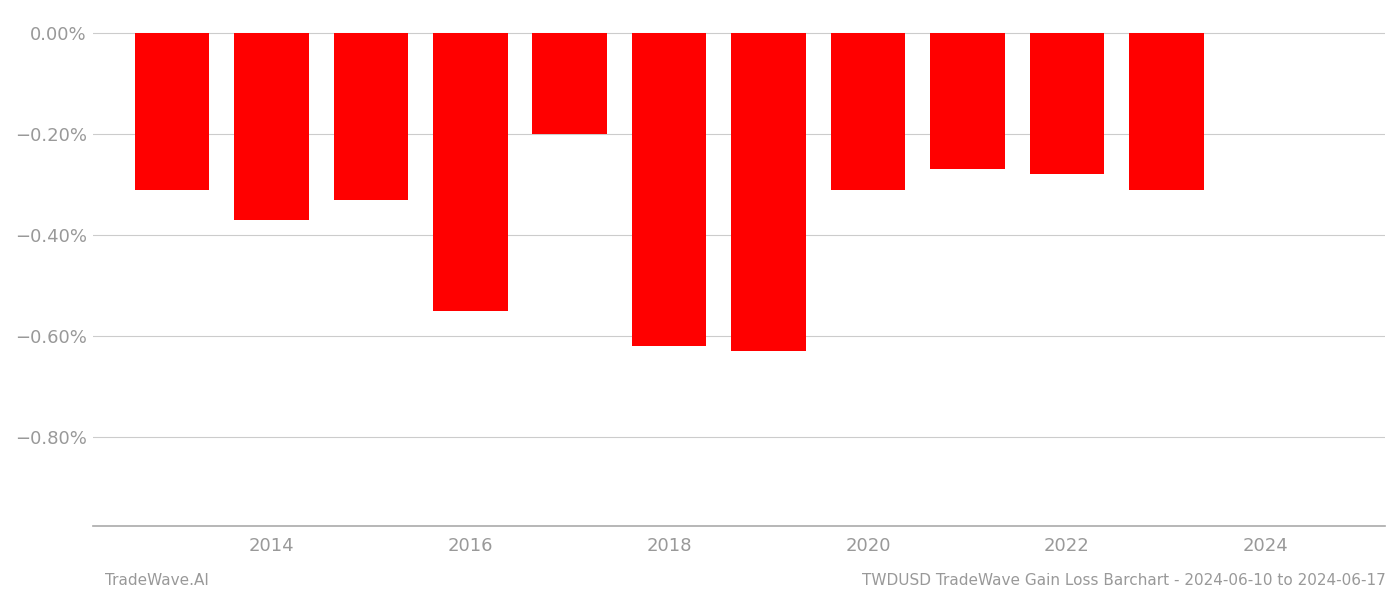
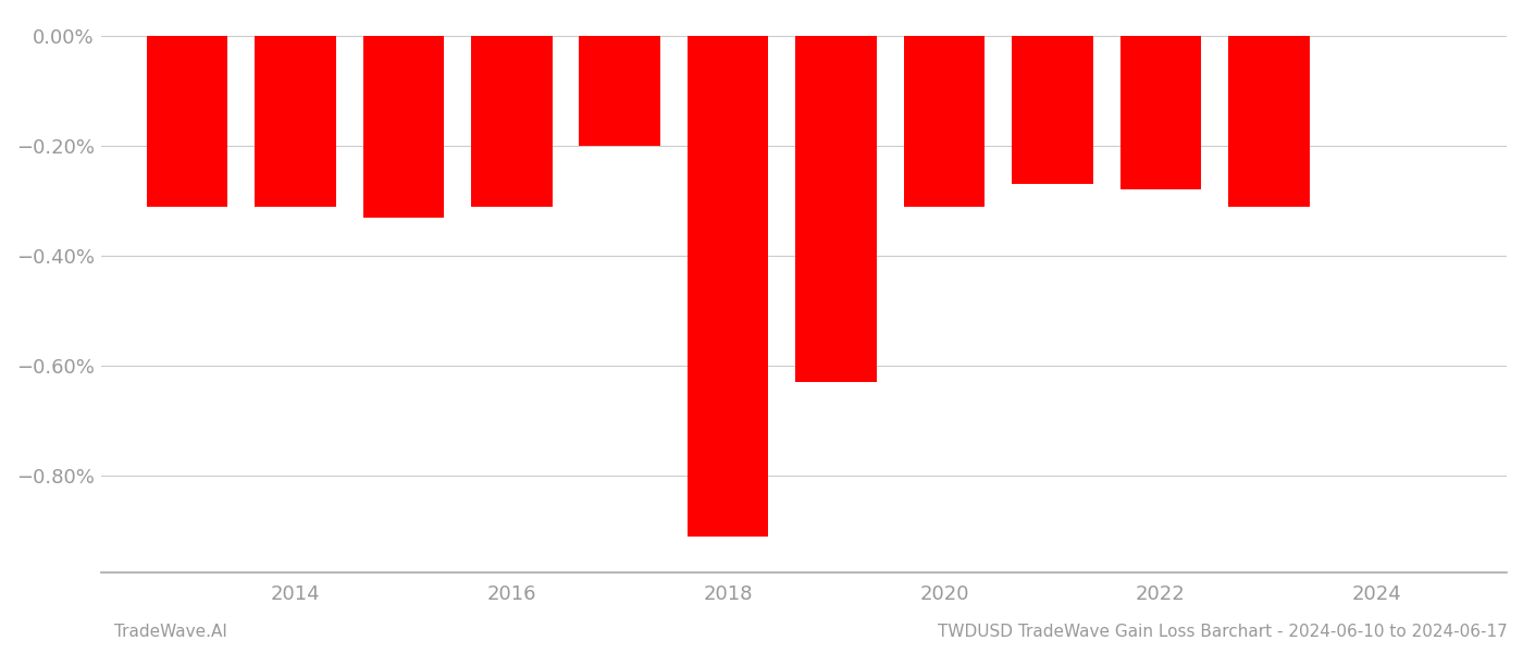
2014: -0.37% -> -0.31%
2016: -0.55% -> -0.31%
2018: -0.62% -> -0.91%
